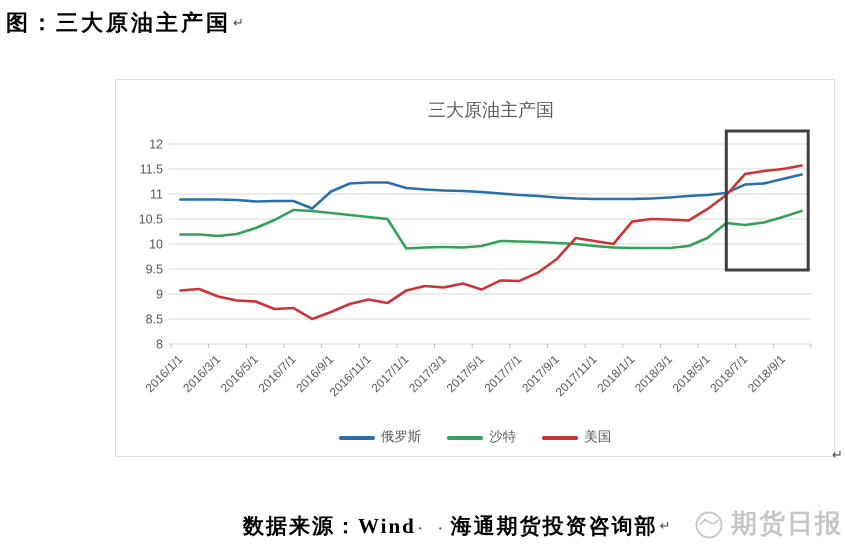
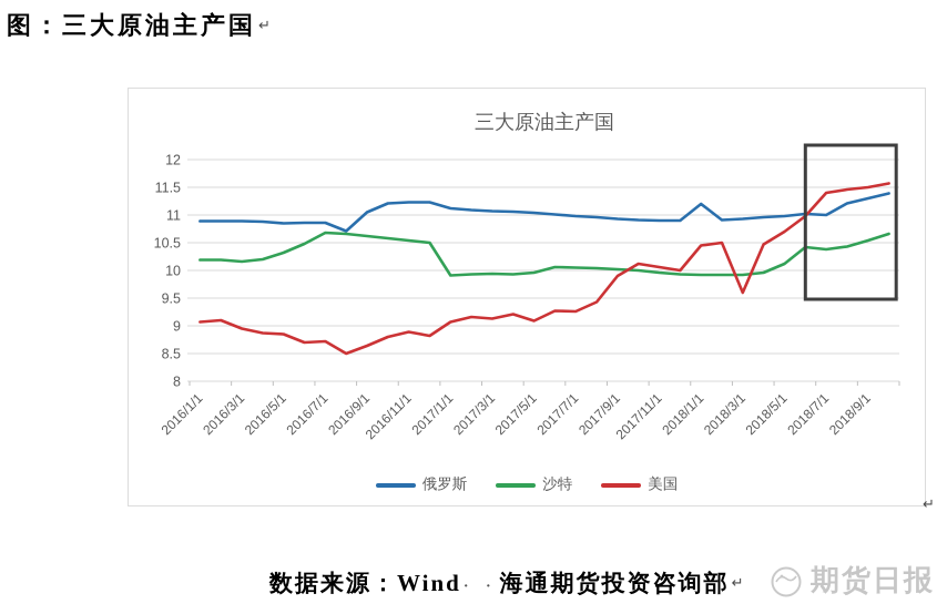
美国/2017/9/1: 9.7 -> 9.9
俄罗斯/2018/1/1: 10.9 -> 11.2
美国/2018/3/1: 10.5 -> 9.6
俄罗斯/2018/7/1: 11.2 -> 11.0
